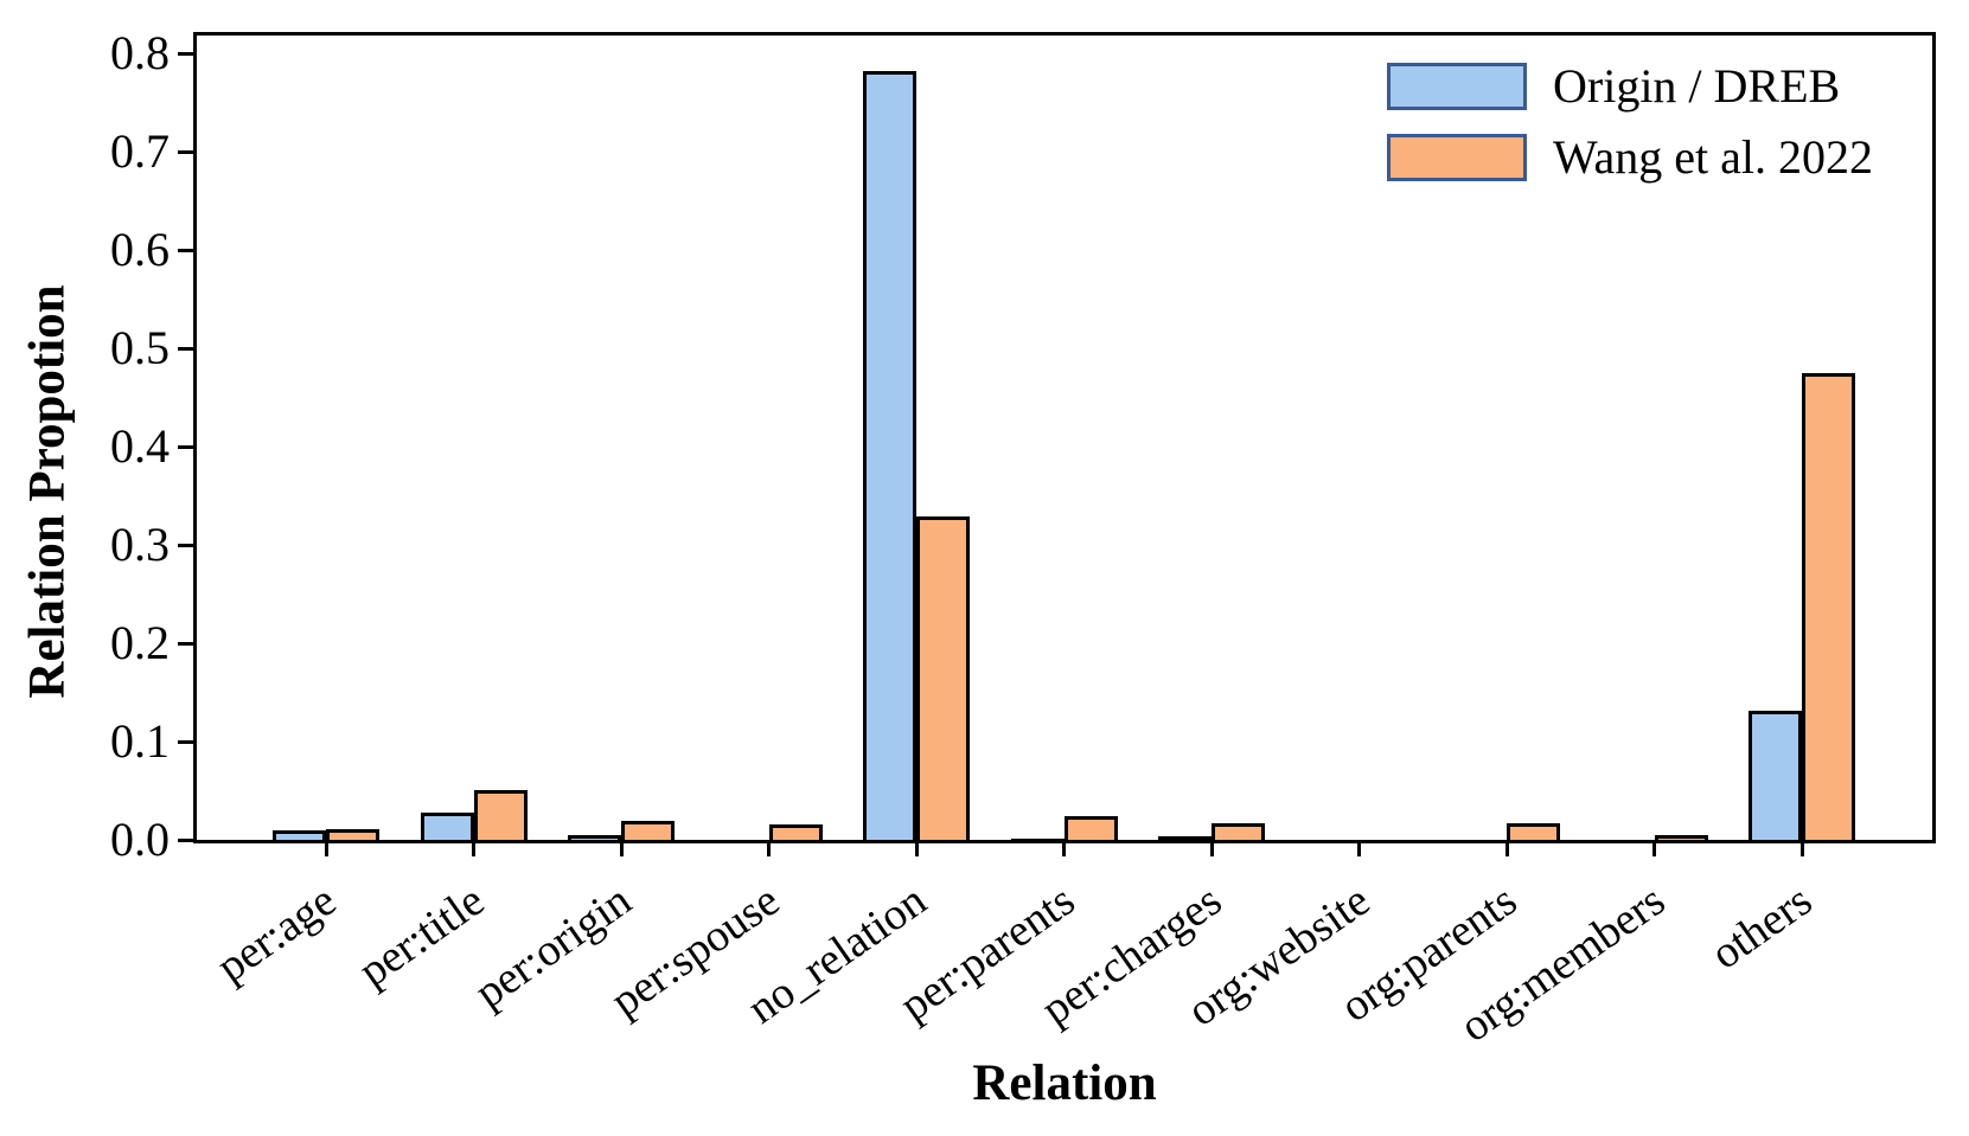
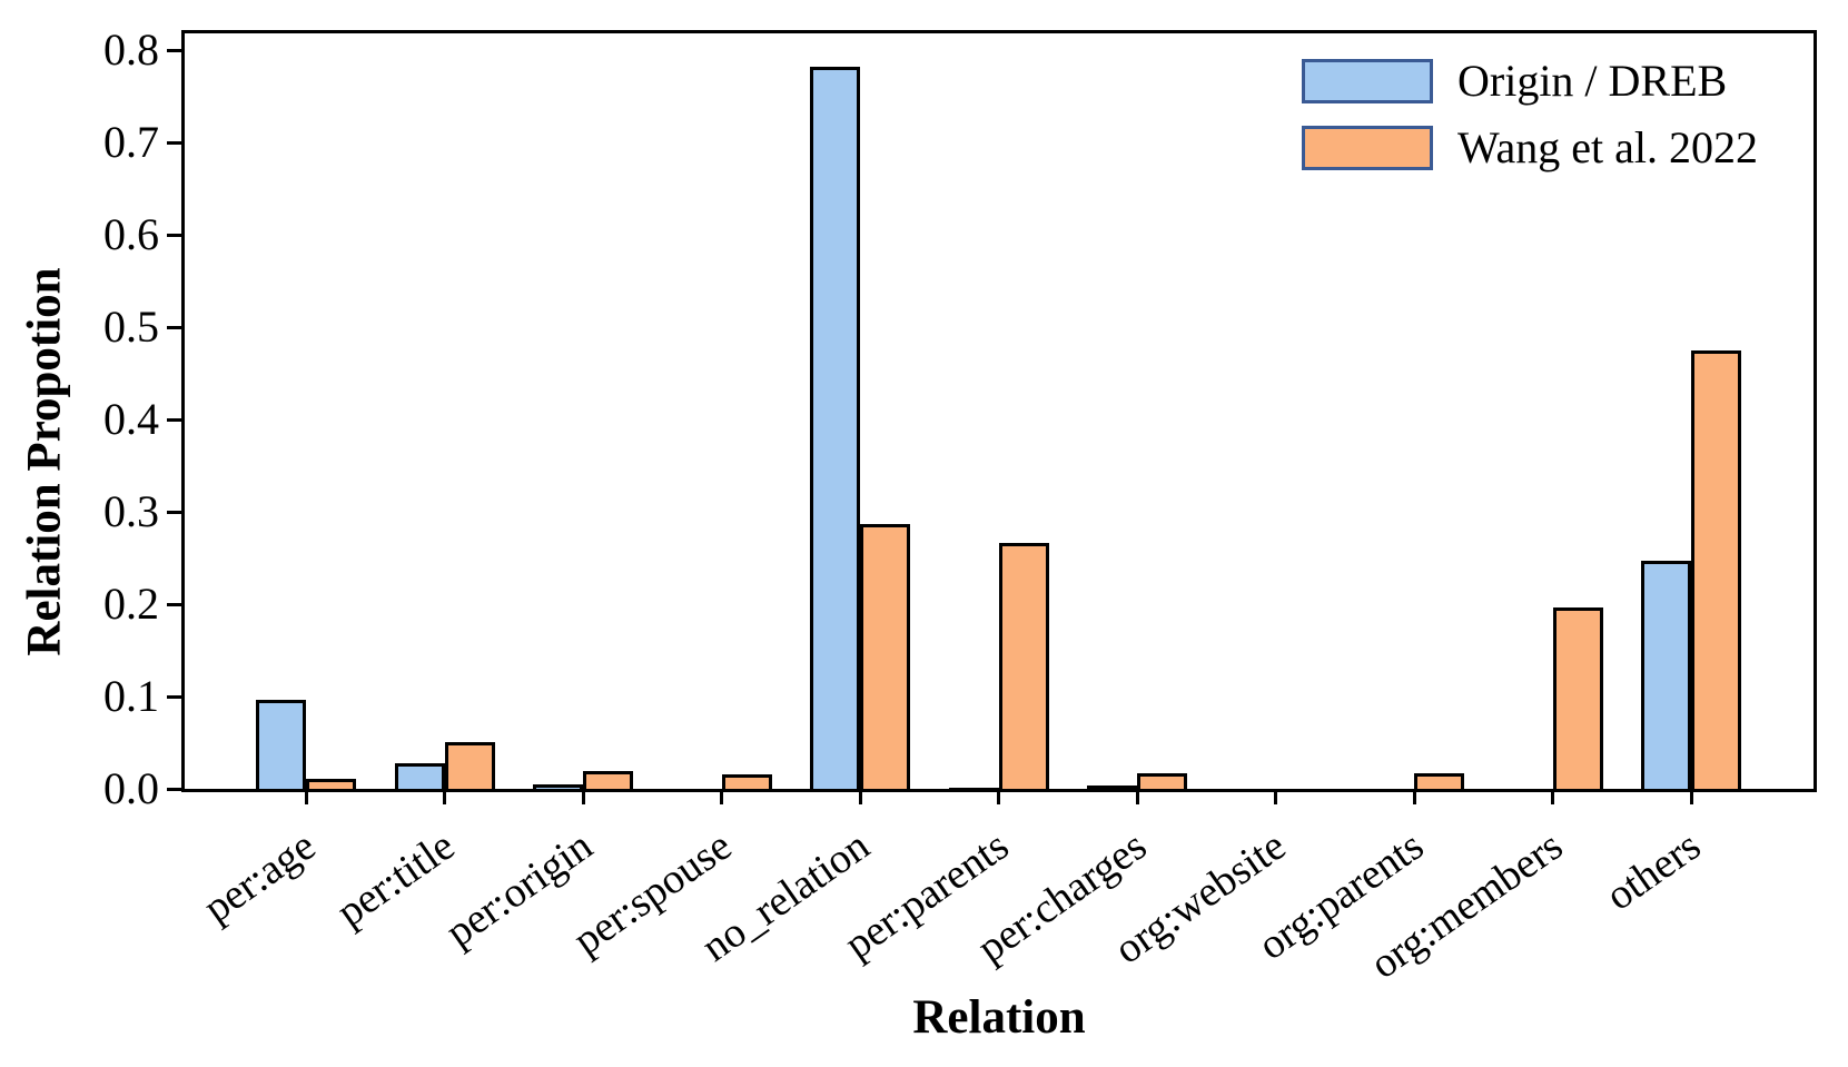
Origin / DREB/per:age: 0.01 -> 0.10
Wang et al. 2022/no_relation: 0.33 -> 0.29
Wang et al. 2022/per:parents: 0.03 -> 0.27
Wang et al. 2022/org:members: 0.01 -> 0.20
Origin / DREB/others: 0.14 -> 0.25
